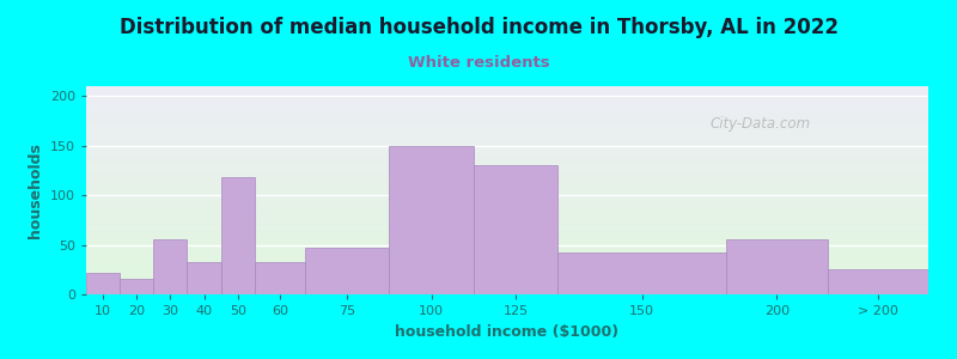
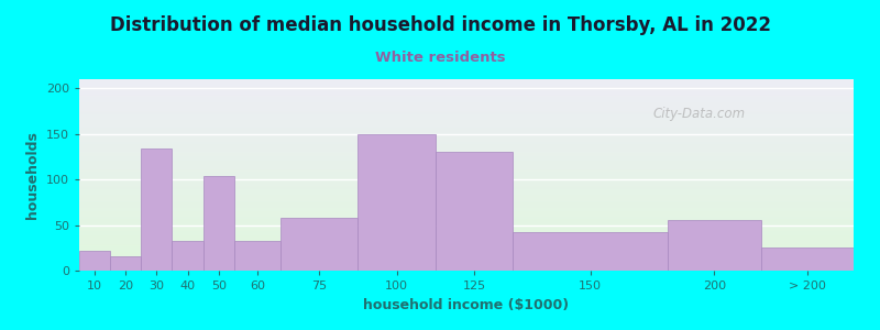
30: 55 -> 134
50: 118 -> 104
75: 47 -> 58
